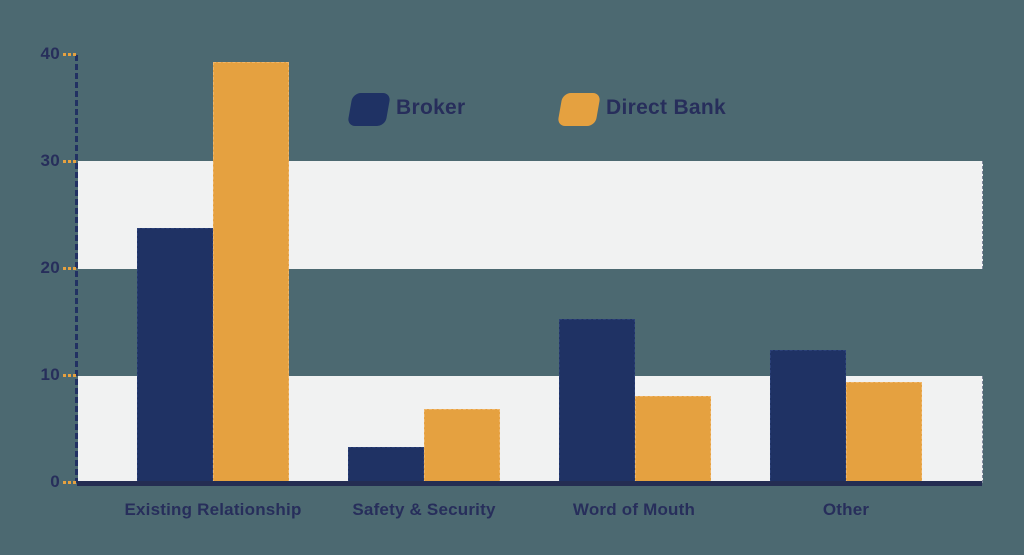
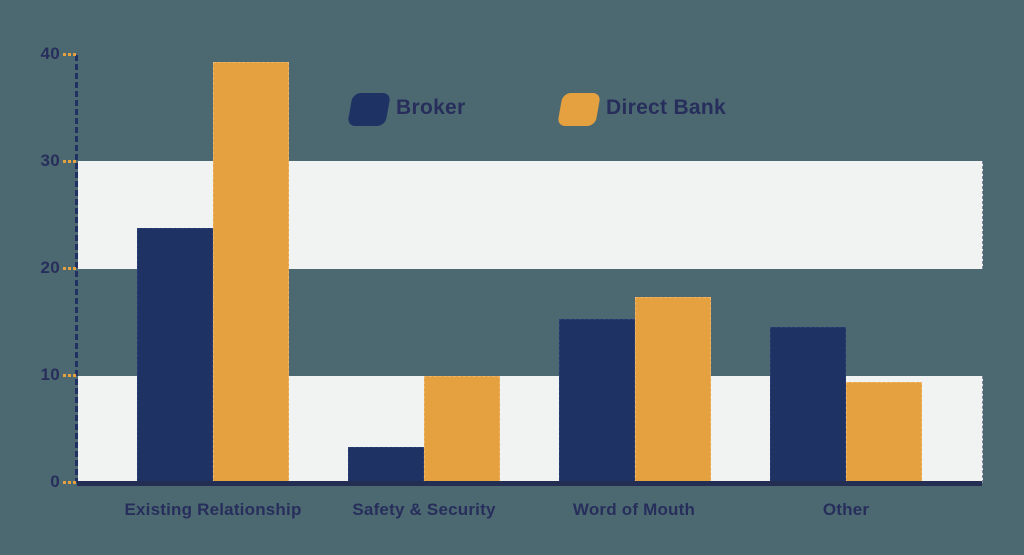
Direct Bank/Safety & Security: 6.9 -> 10.0
Direct Bank/Word of Mouth: 8.1 -> 17.4
Broker/Other: 12.4 -> 14.6
